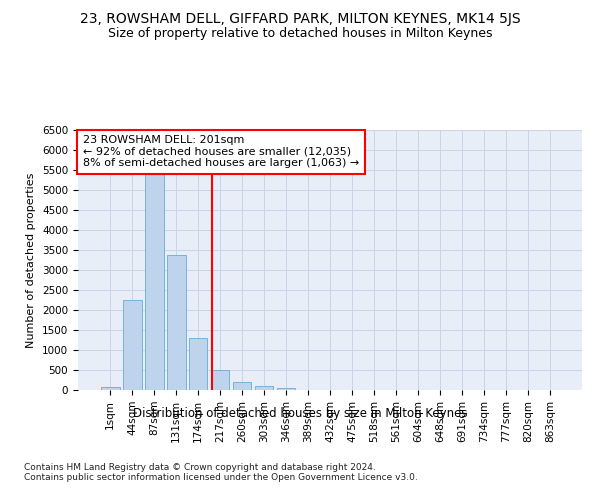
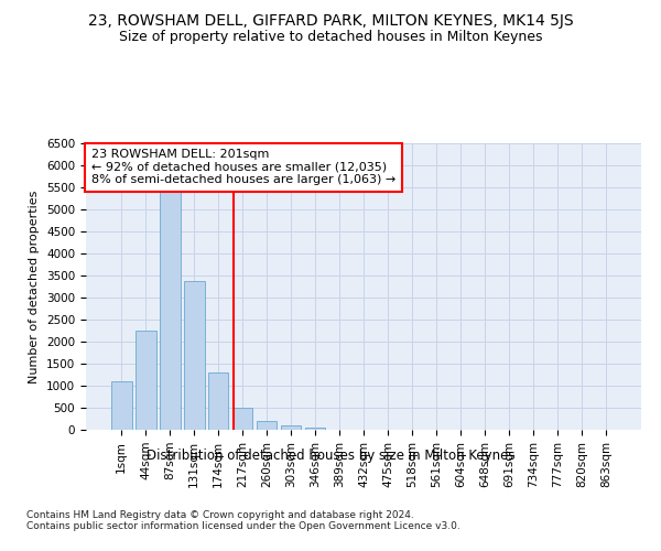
1sqm: 70 -> 1100
